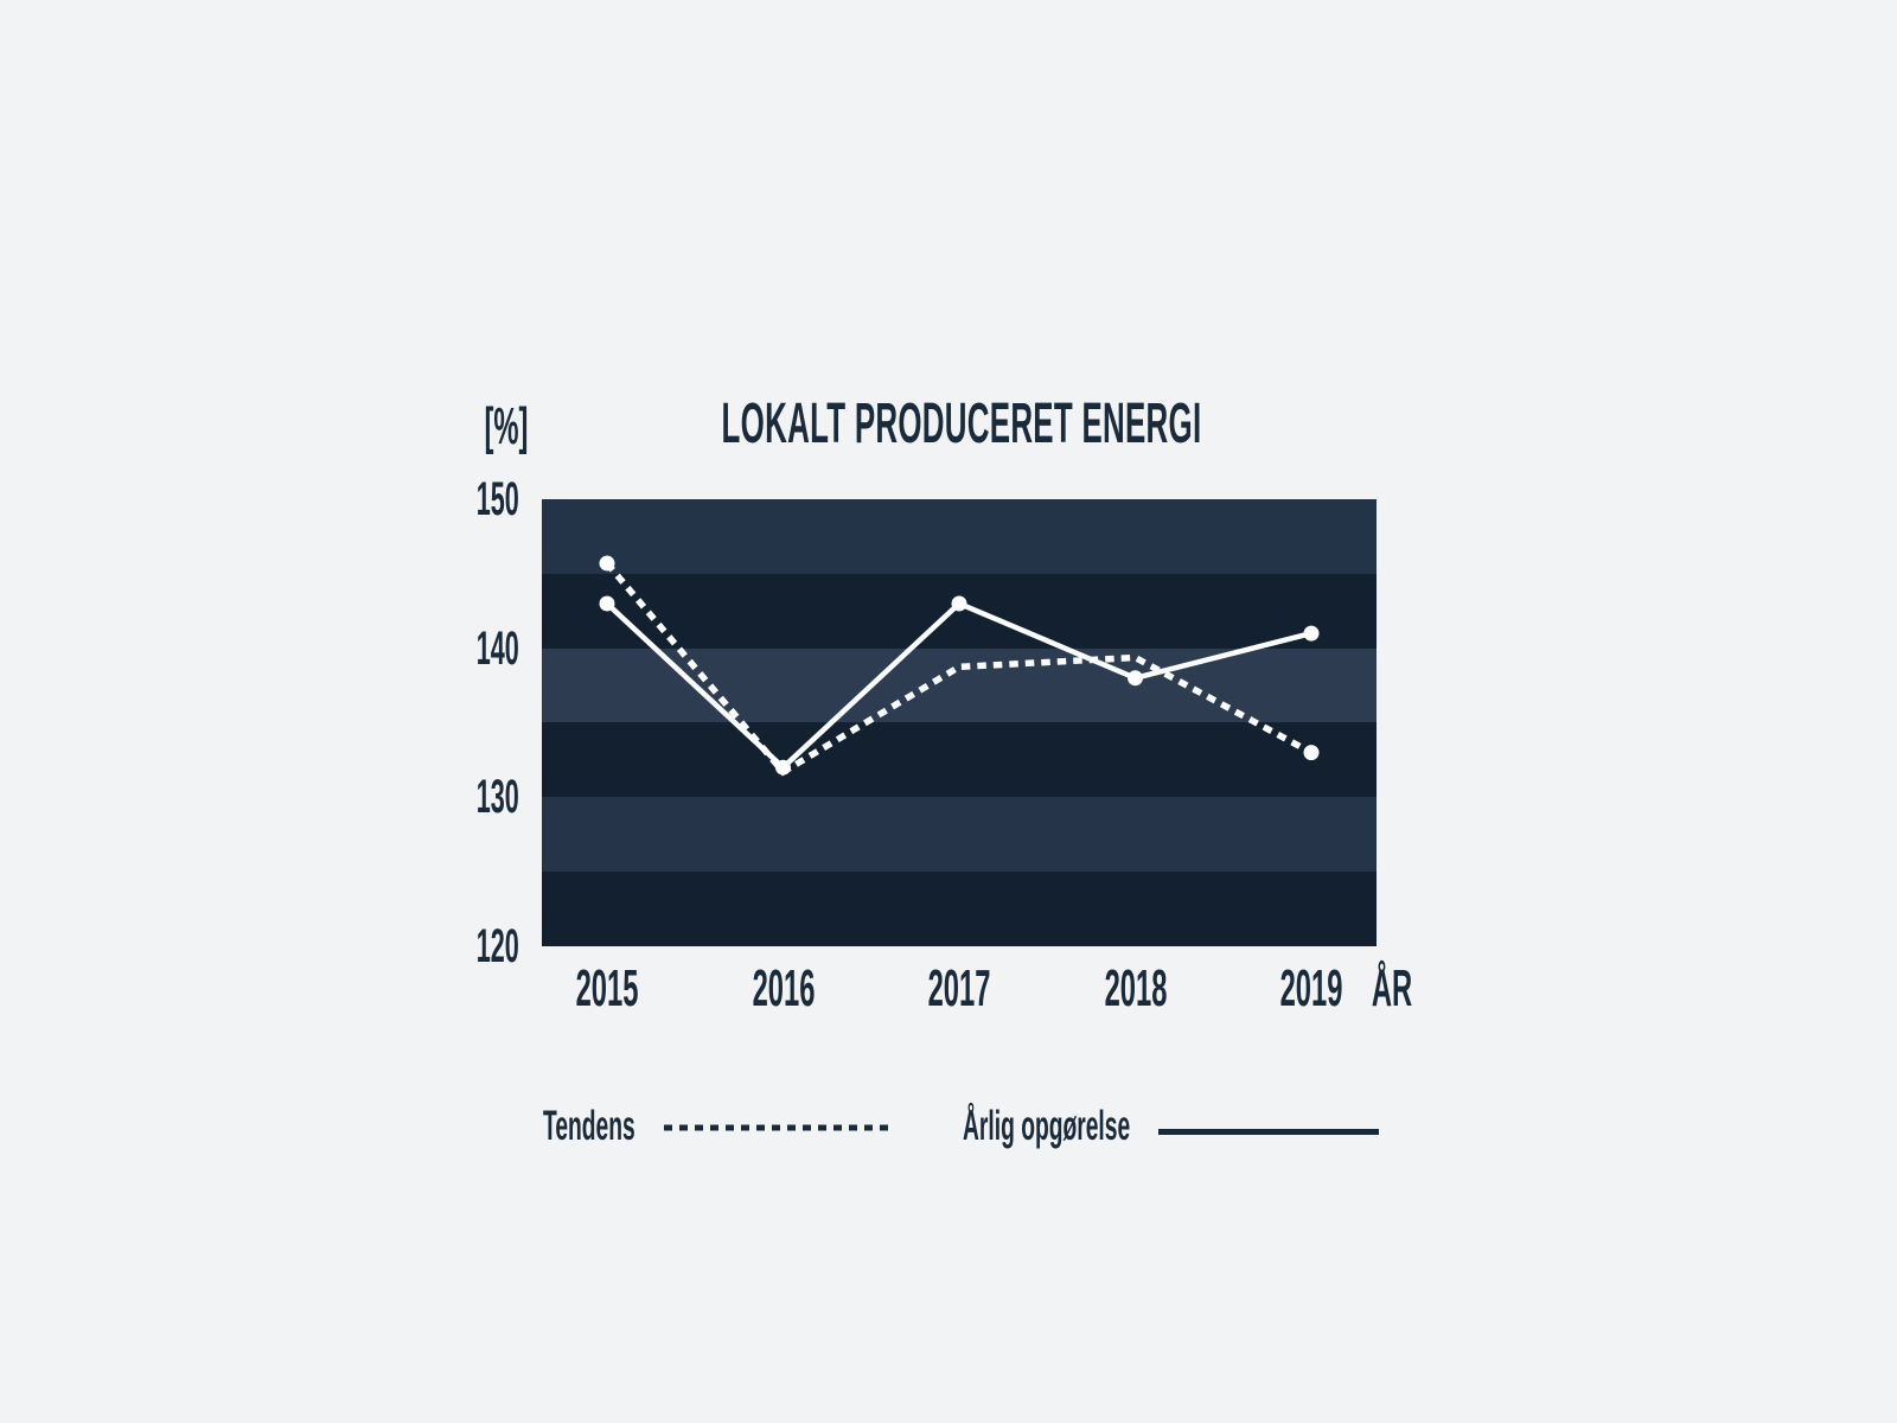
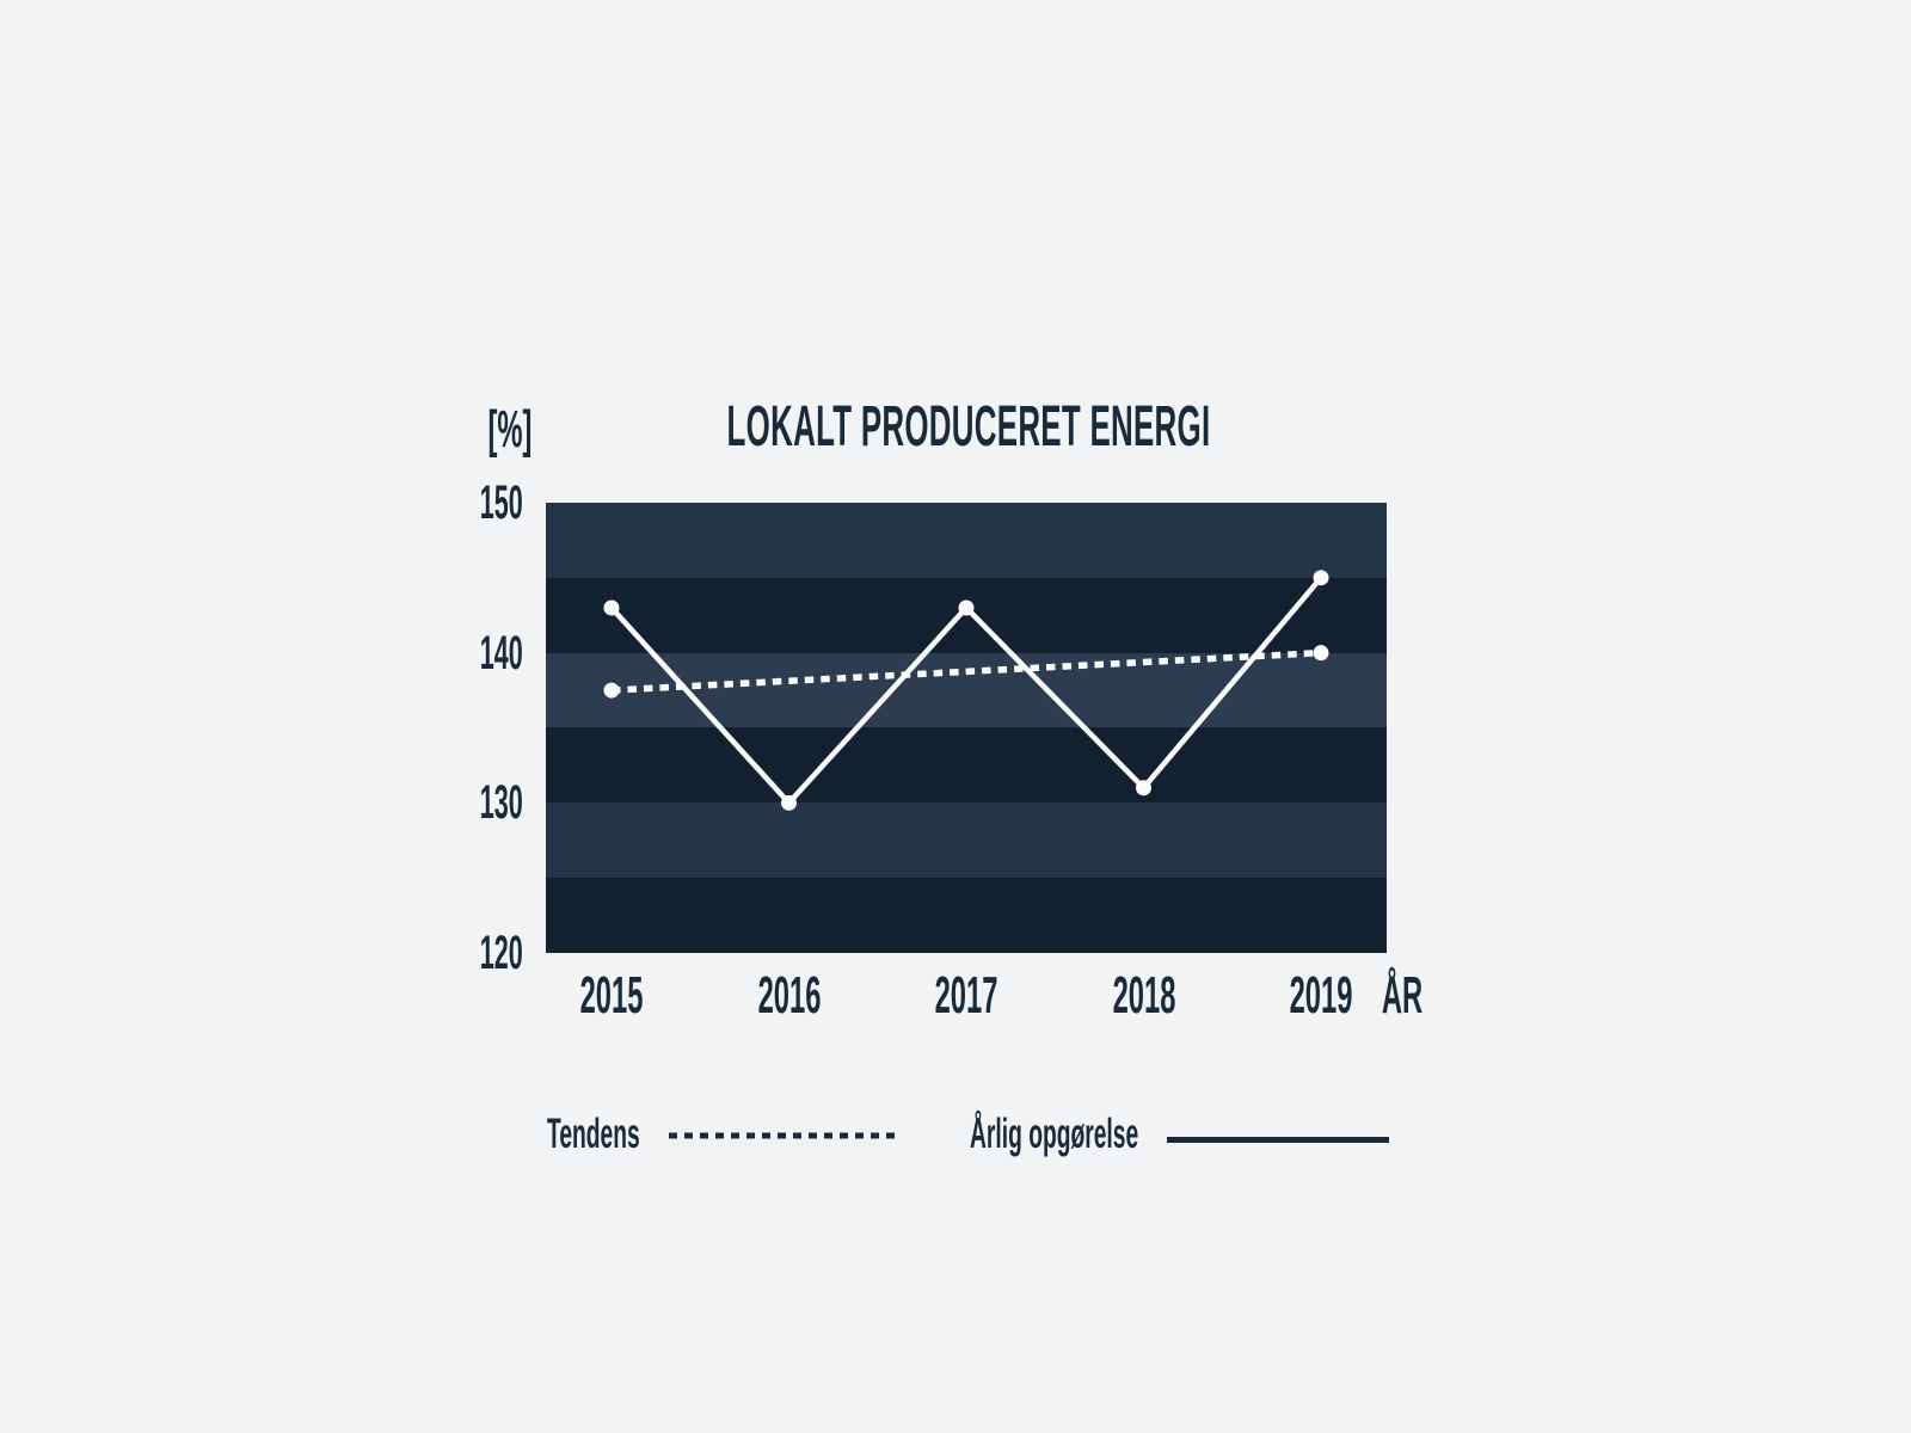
Tendens/2015: 145.7 -> 137.5
Tendens/2016: 131.7 -> 138.1
Årlig opgørelse/2016: 132 -> 130
Årlig opgørelse/2018: 138 -> 131
Tendens/2019: 133.0 -> 140.0
Årlig opgørelse/2019: 141 -> 145
